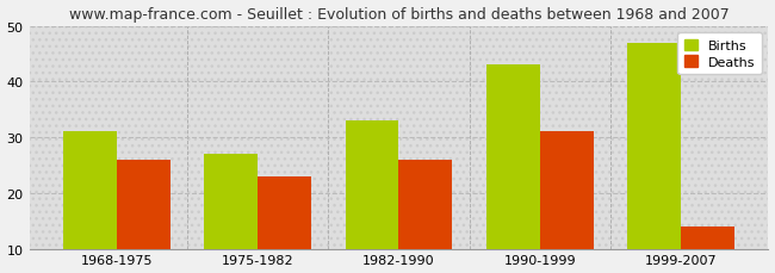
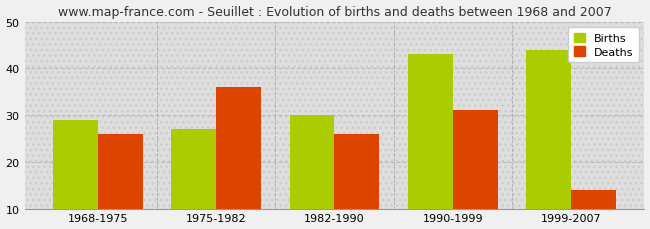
Births/1968-1975: 31 -> 29
Deaths/1975-1982: 23 -> 36
Births/1982-1990: 33 -> 30
Births/1999-2007: 47 -> 44
